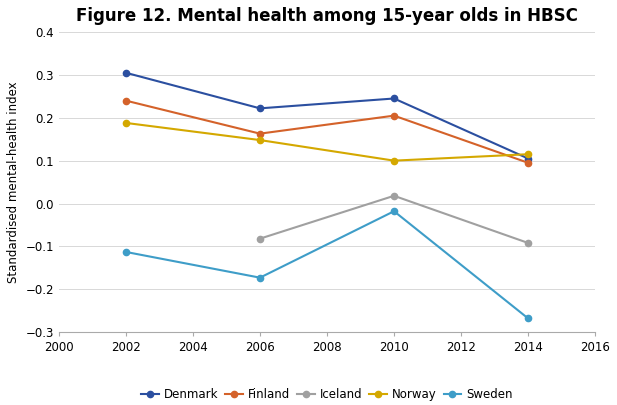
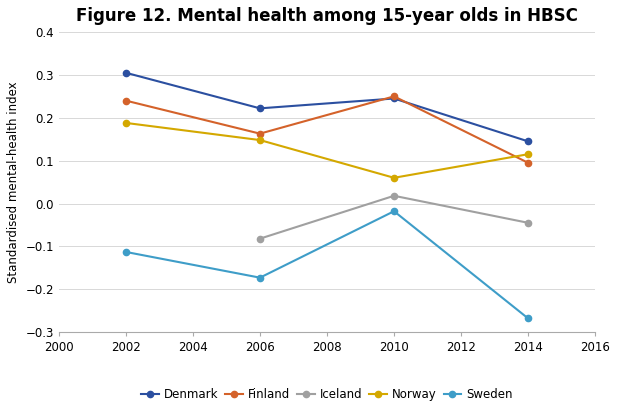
Finland/2010: 0.205 -> 0.250
Norway/2010: 0.100 -> 0.060
Denmark/2014: 0.105 -> 0.145
Iceland/2014: -0.092 -> -0.045
